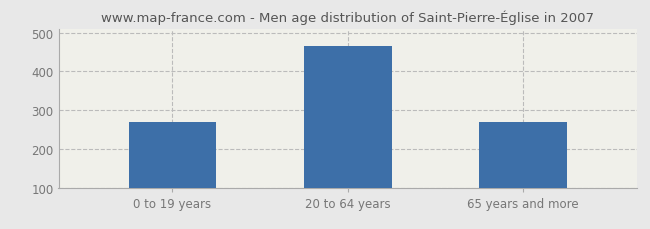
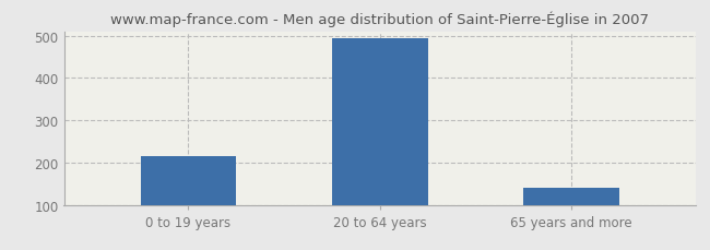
0 to 19 years: 270 -> 216
20 to 64 years: 465 -> 493
65 years and more: 270 -> 141
